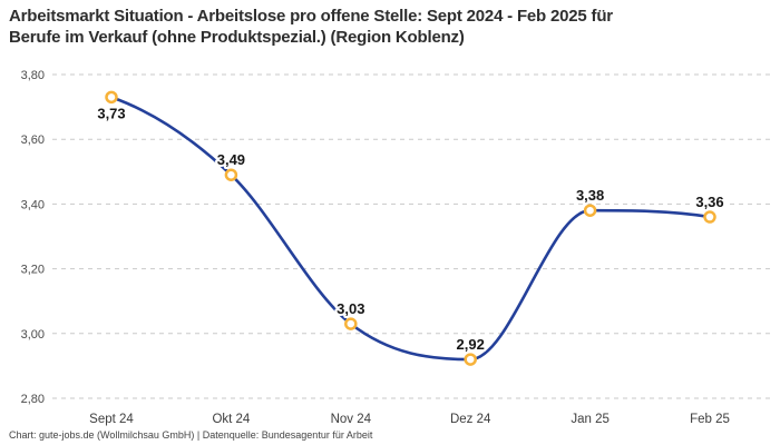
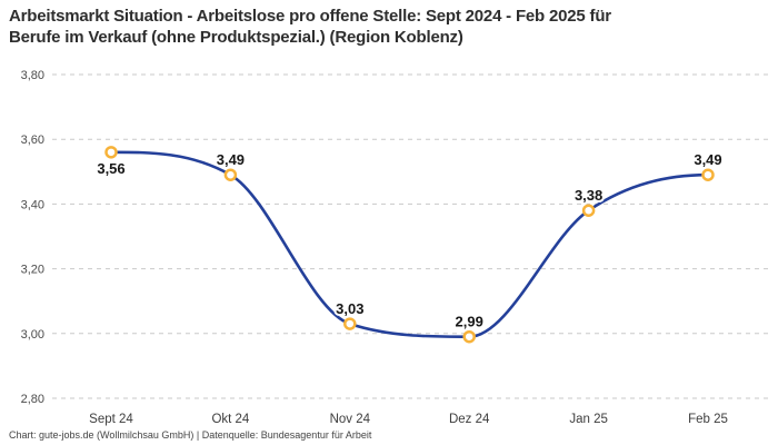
Sept 24: 3,73 -> 3,56
Dez 24: 2,92 -> 2,99
Feb 25: 3,36 -> 3,49
